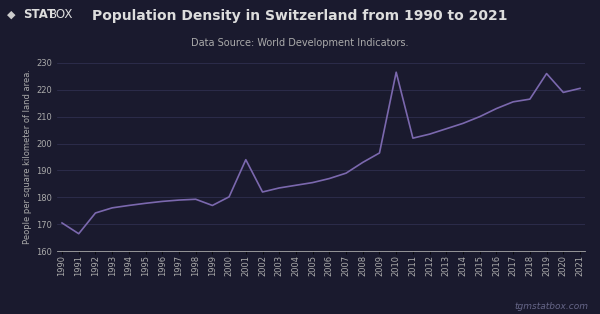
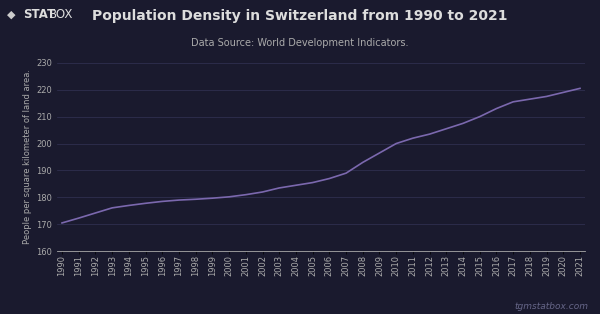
1991: 166.5 -> 172.3
1999: 177.0 -> 179.7
2001: 194.0 -> 181.0
2010: 226.5 -> 200.0
2019: 226.0 -> 217.5
